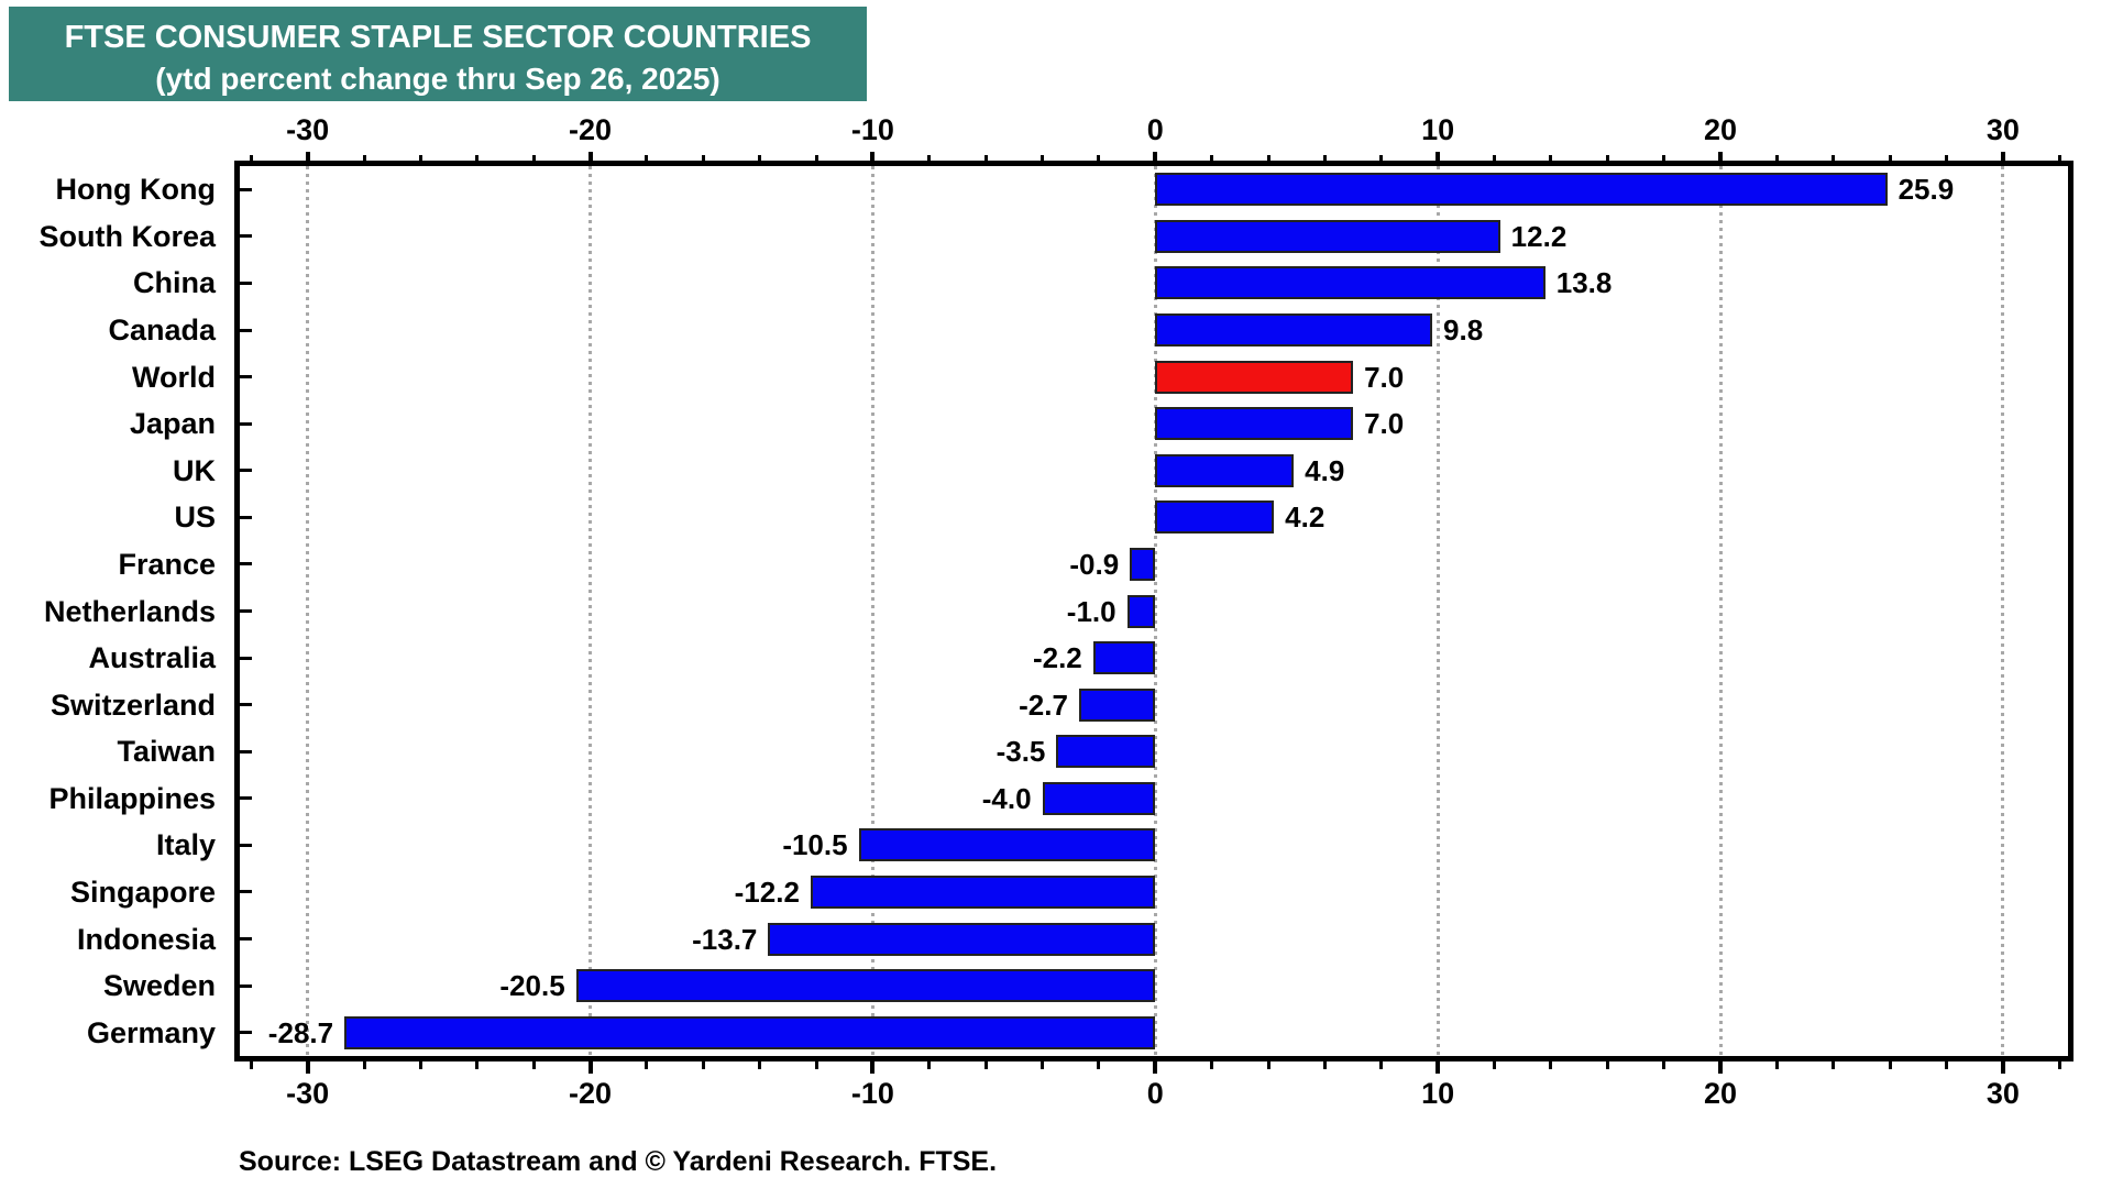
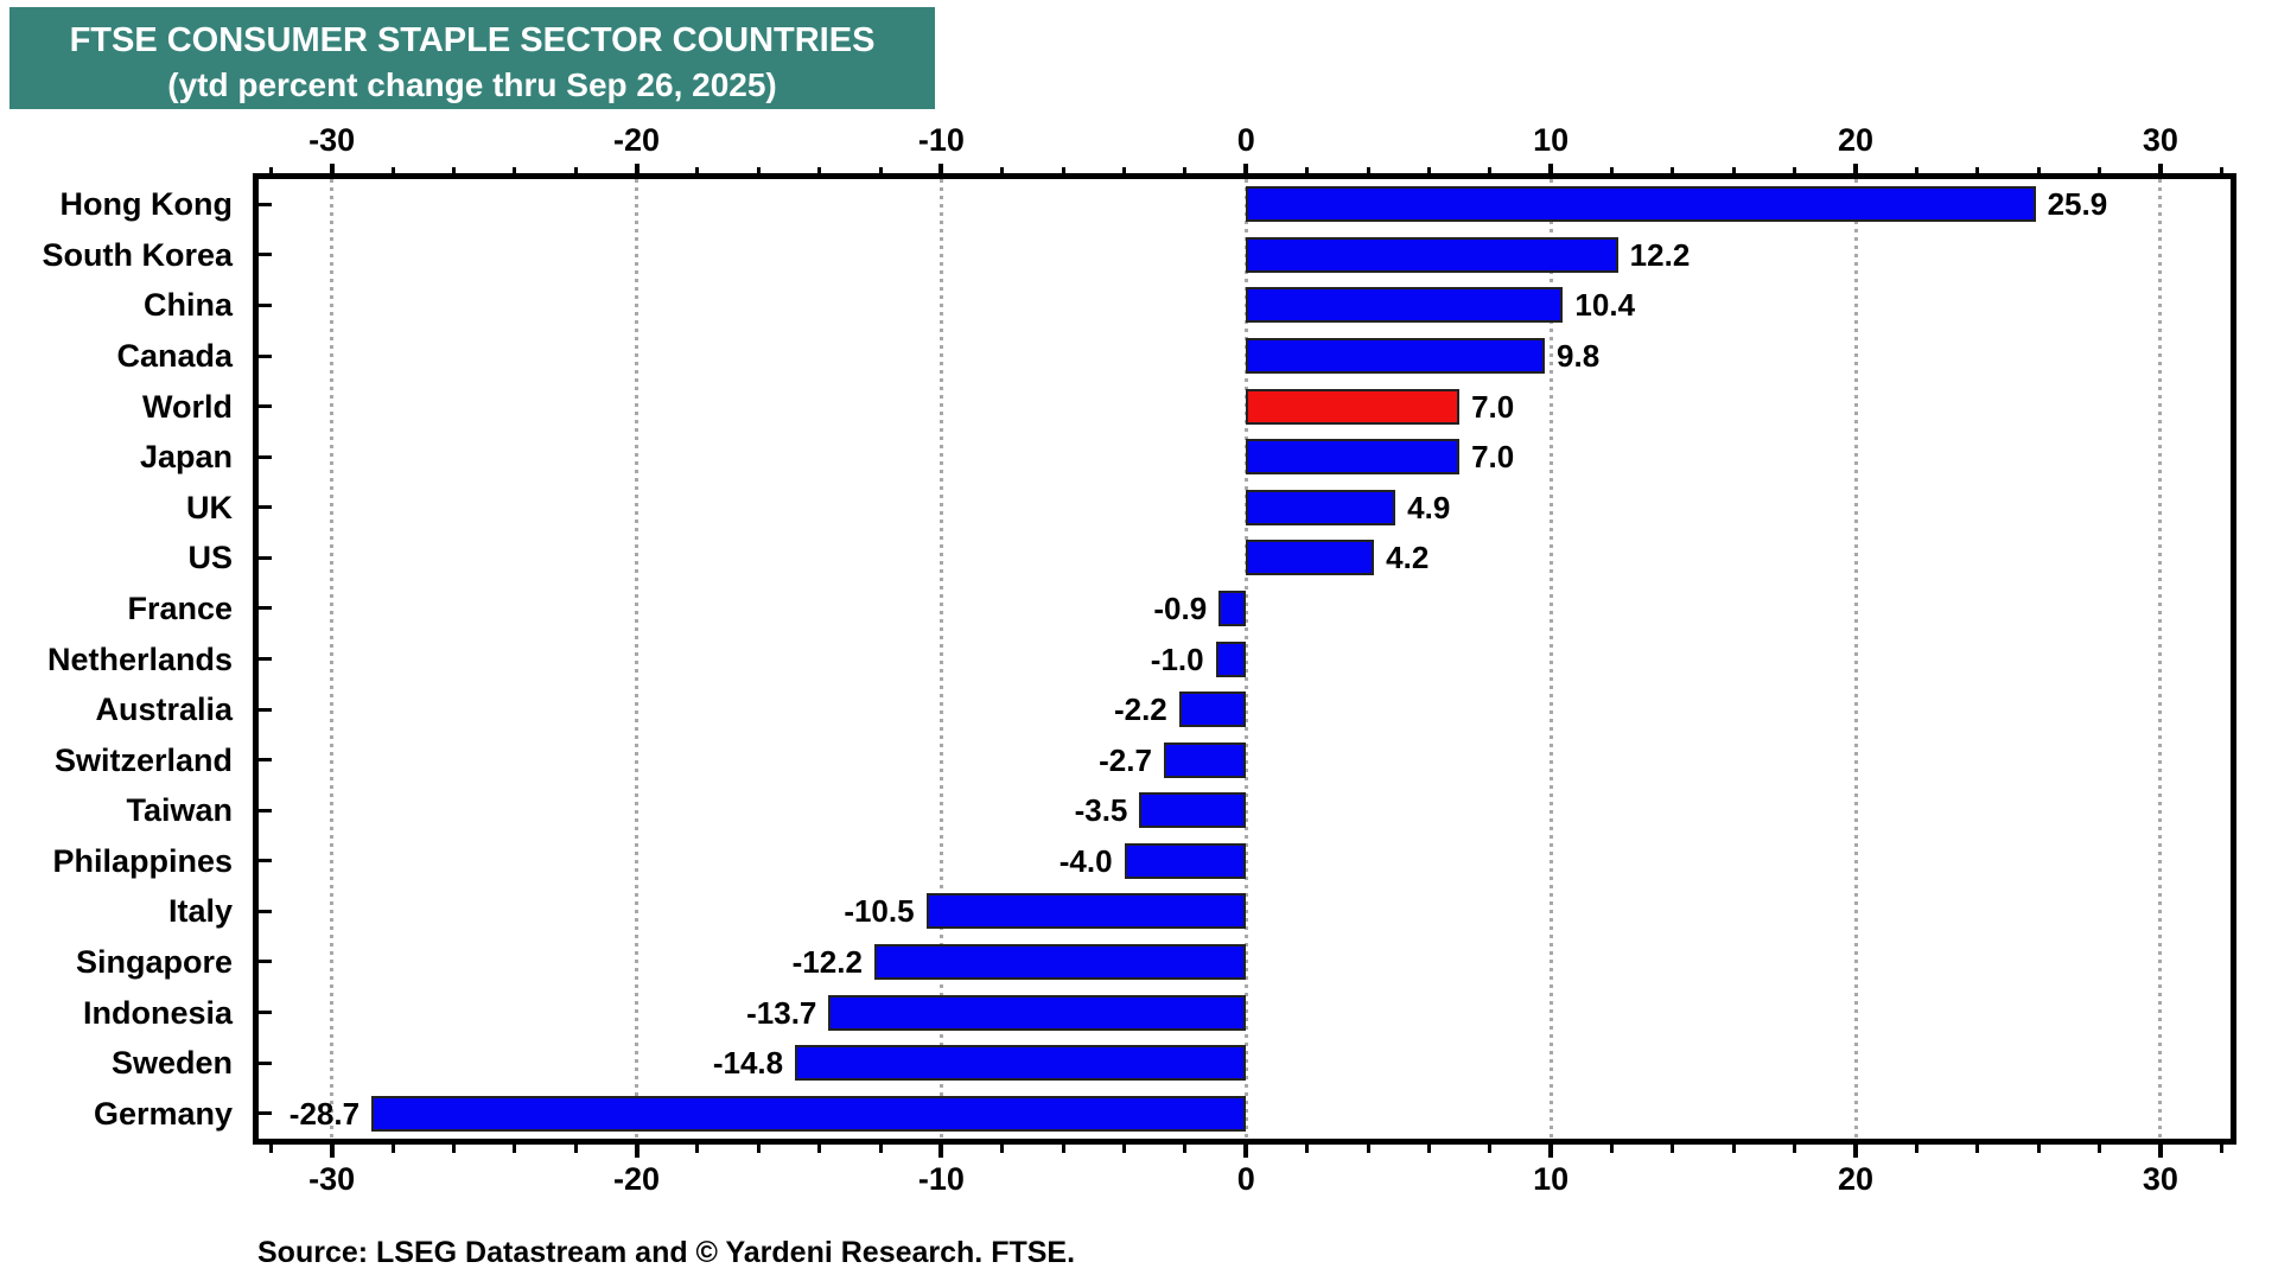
China: 13.8 -> 10.4
Sweden: -20.5 -> -14.8
